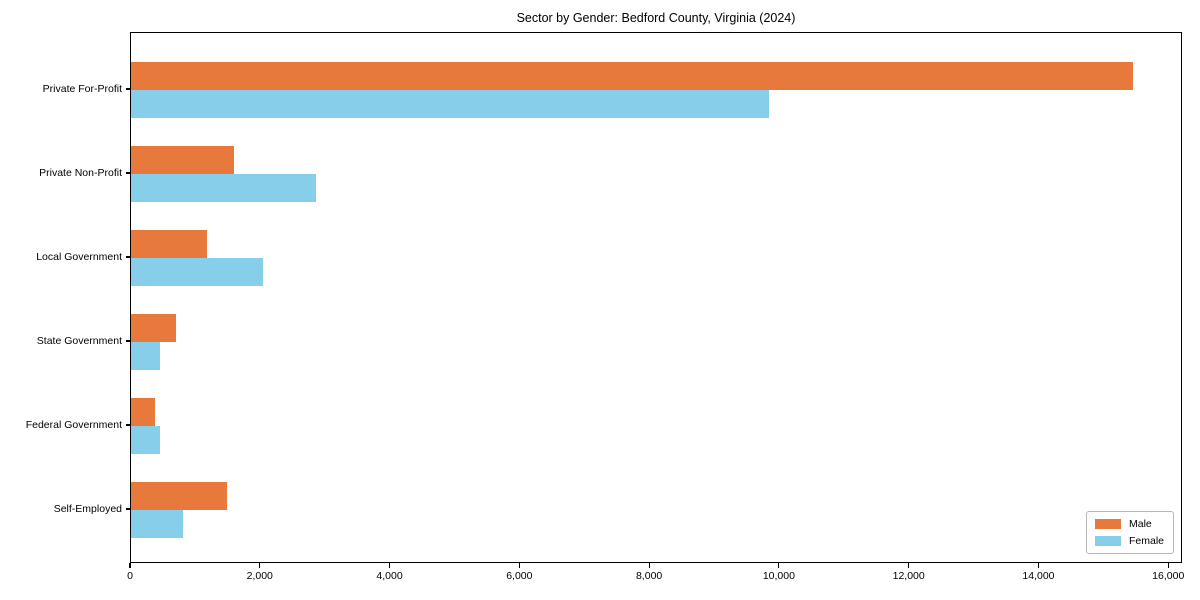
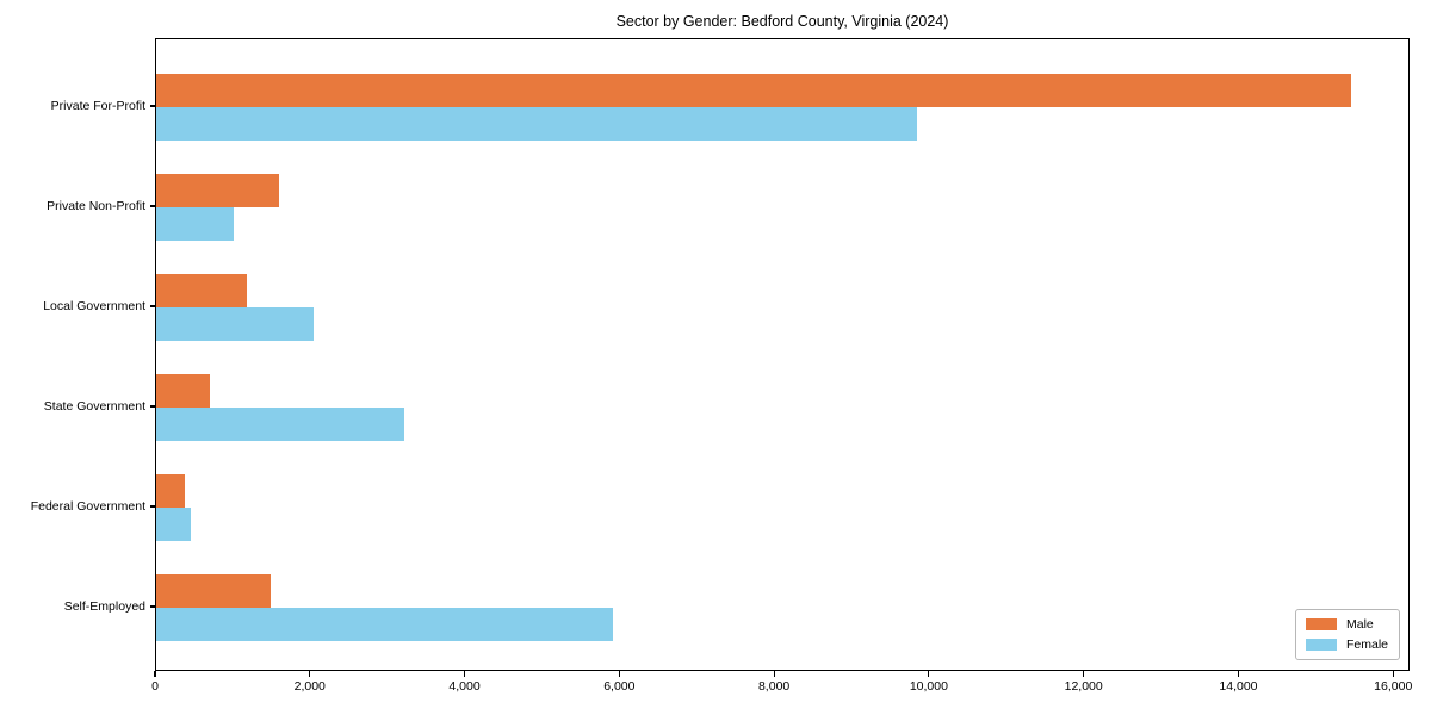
Female/Private Non-Profit: 2900 -> 1000
Female/State Government: 500 -> 3200
Female/Self-Employed: 800 -> 5900
